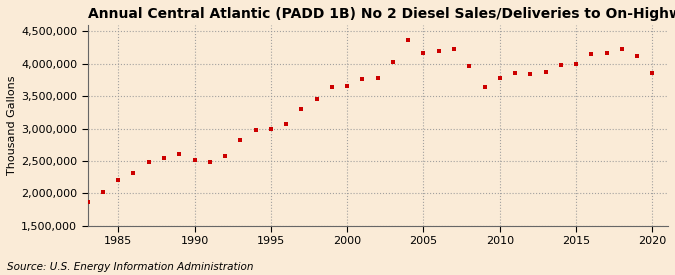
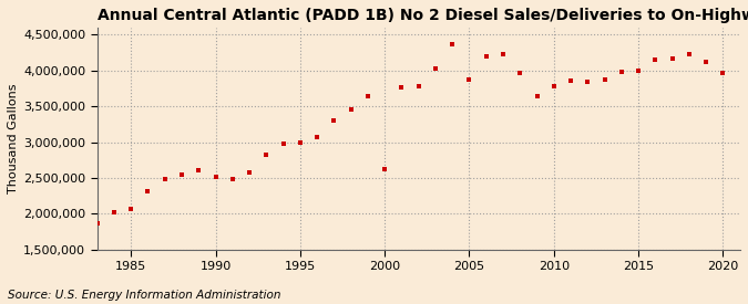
1985: 2,200,000 -> 2,060,000
2000: 3,660,000 -> 2,620,000
2005: 4,170,000 -> 3,880,000
2020: 3,860,000 -> 3,960,000
